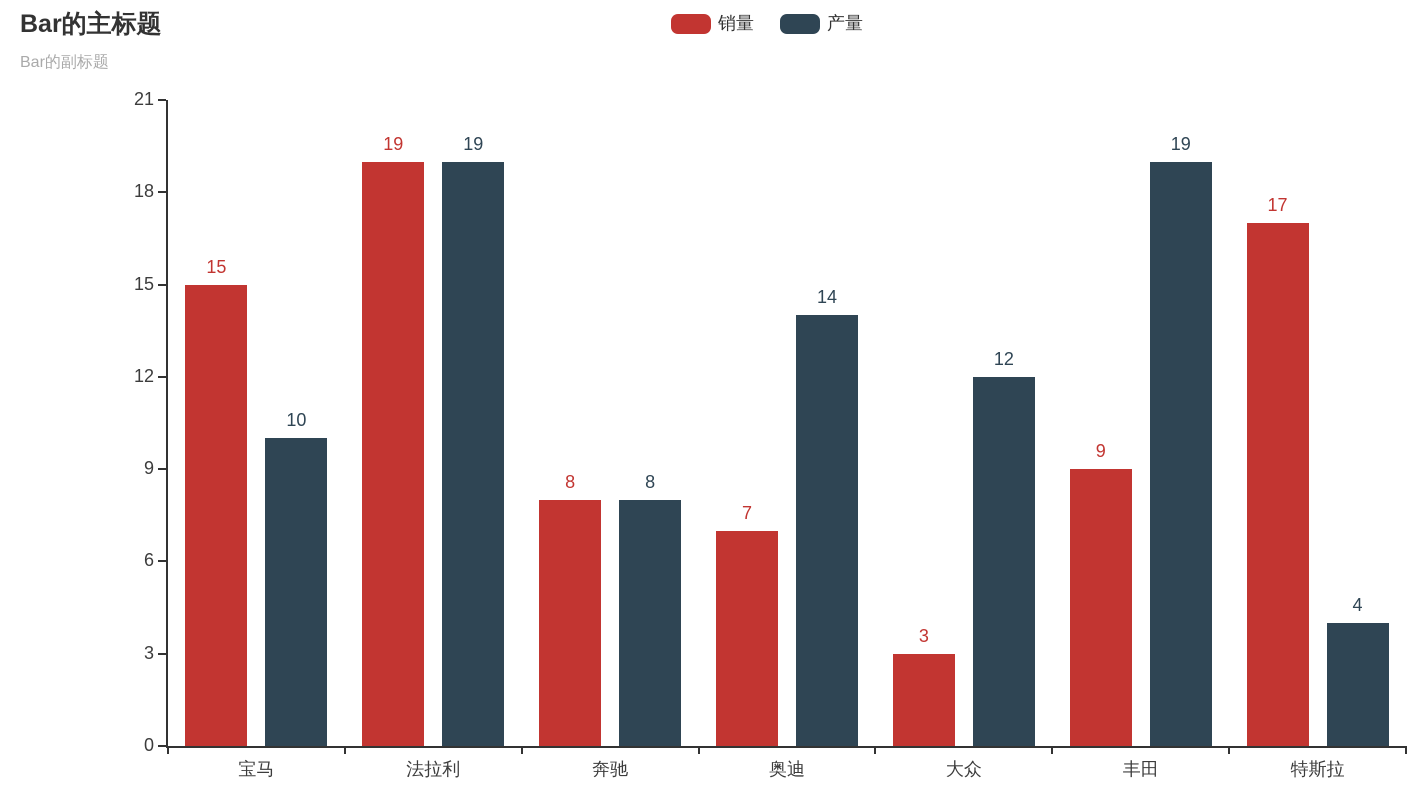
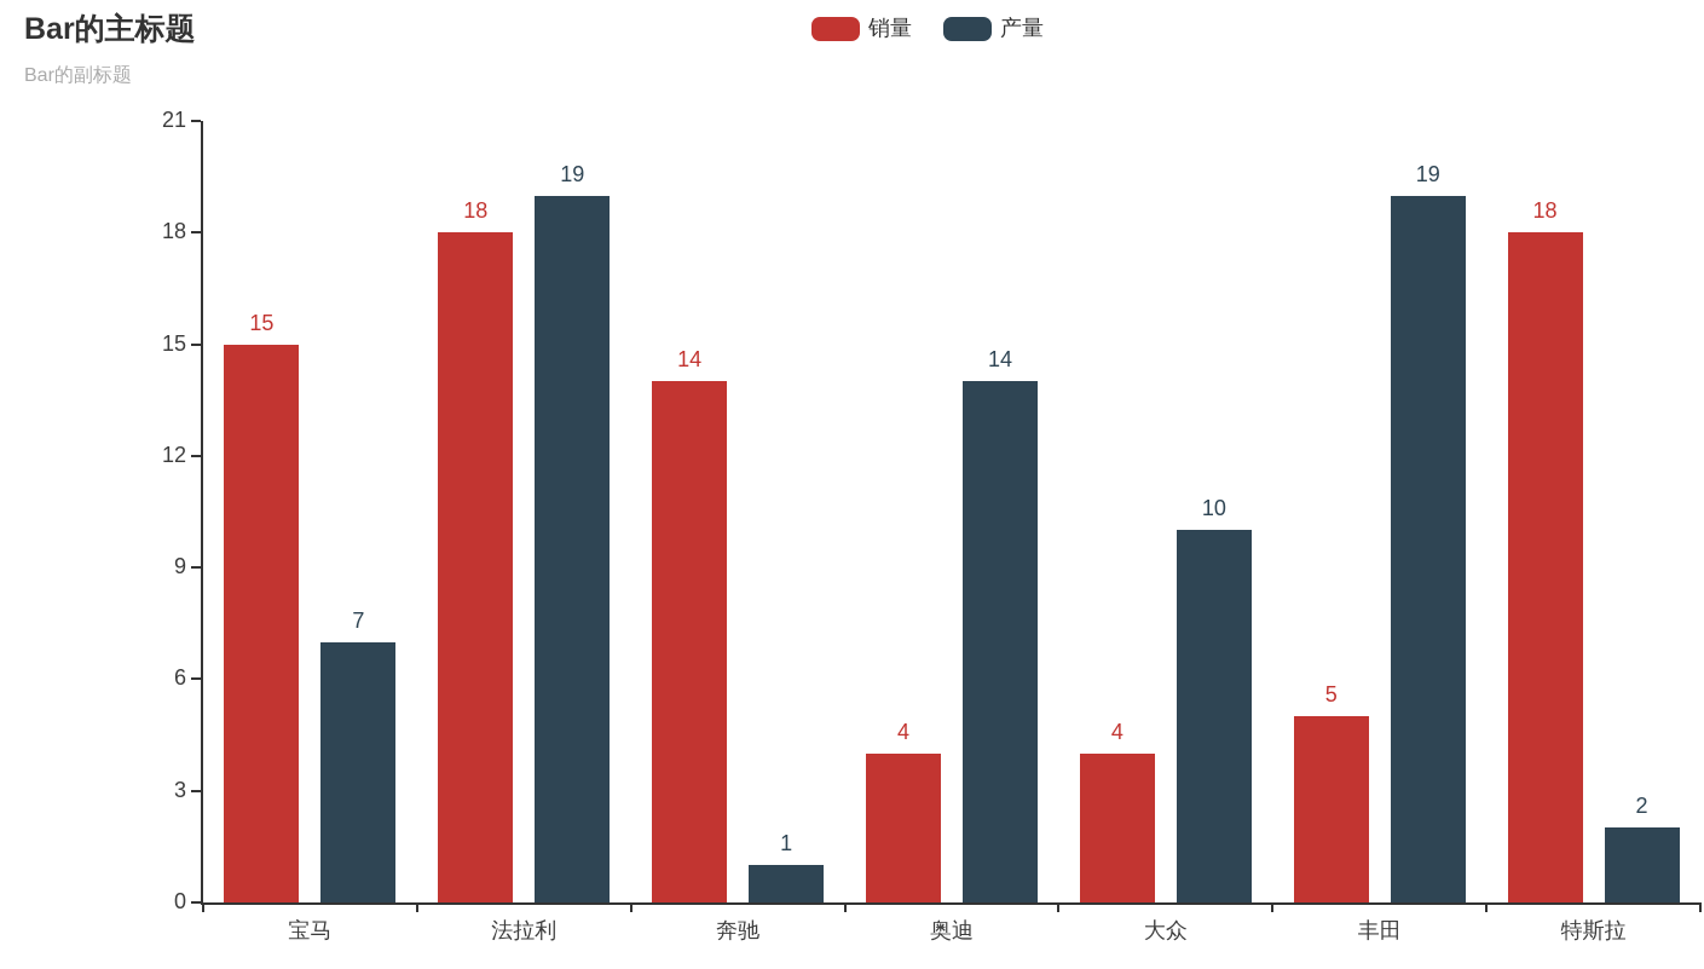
产量/宝马: 10 -> 7
销量/法拉利: 19 -> 18
销量/奔驰: 8 -> 14
产量/奔驰: 8 -> 1
销量/奥迪: 7 -> 4
销量/大众: 3 -> 4
产量/大众: 12 -> 10
销量/丰田: 9 -> 5
销量/特斯拉: 17 -> 18
产量/特斯拉: 4 -> 2
